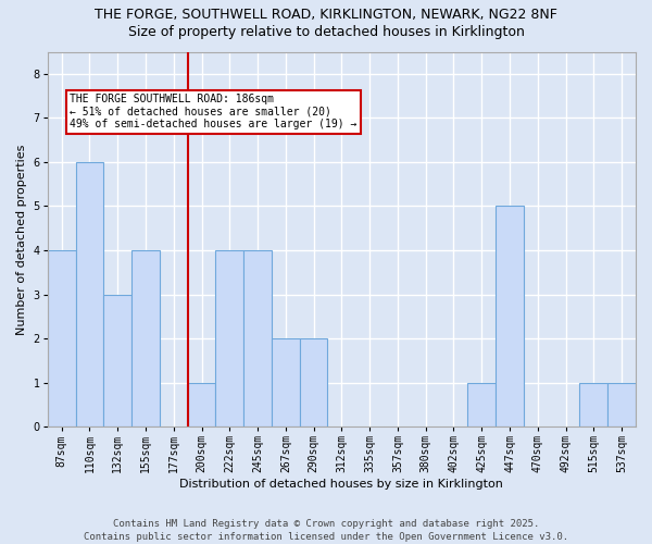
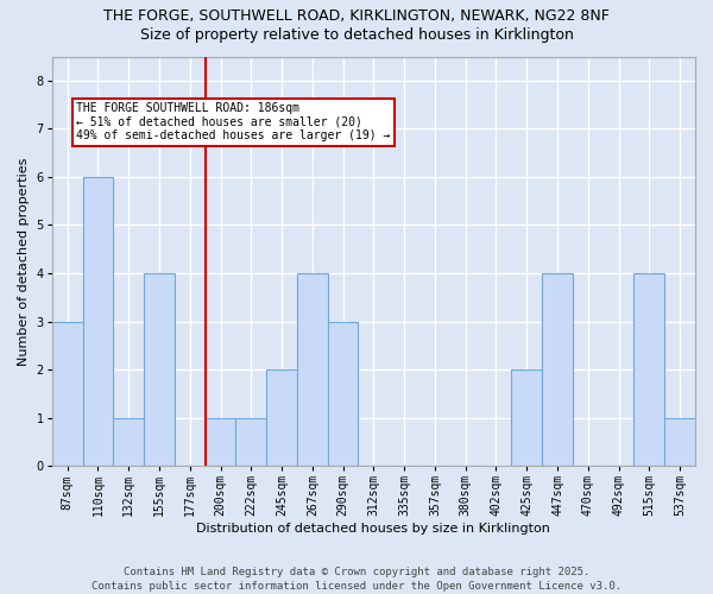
87sqm: 4 -> 3
132sqm: 3 -> 1
222sqm: 4 -> 1
245sqm: 4 -> 2
267sqm: 2 -> 4
290sqm: 2 -> 3
425sqm: 1 -> 2
447sqm: 5 -> 4
515sqm: 1 -> 4
